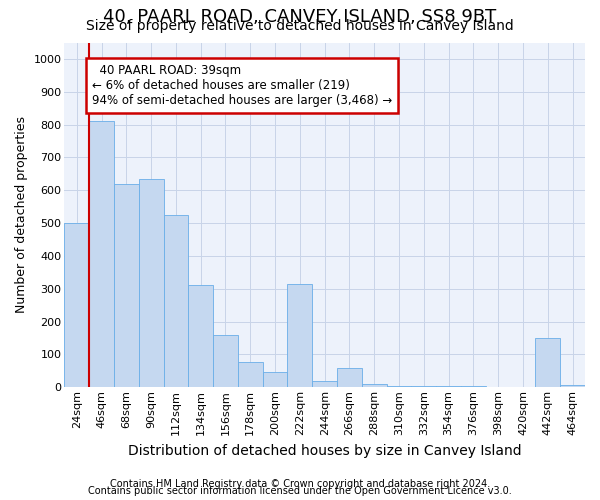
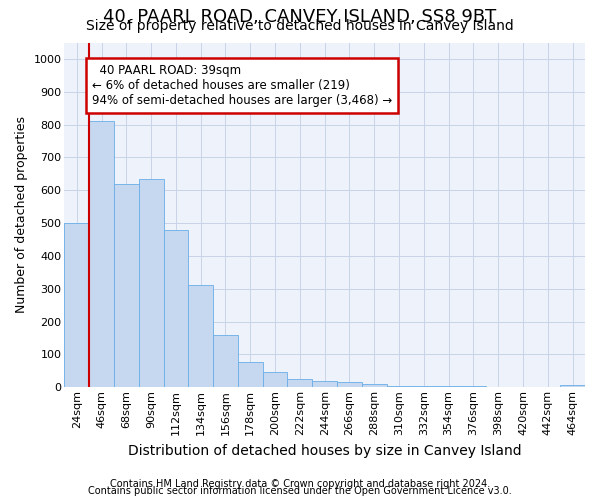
112sqm: 525 -> 480
222sqm: 315 -> 25
266sqm: 60 -> 15
442sqm: 150 -> 2
